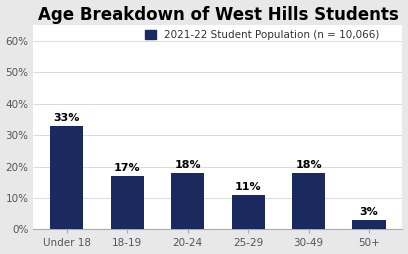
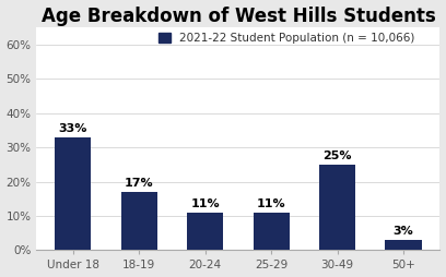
20-24: 18% -> 11%
30-49: 18% -> 25%
